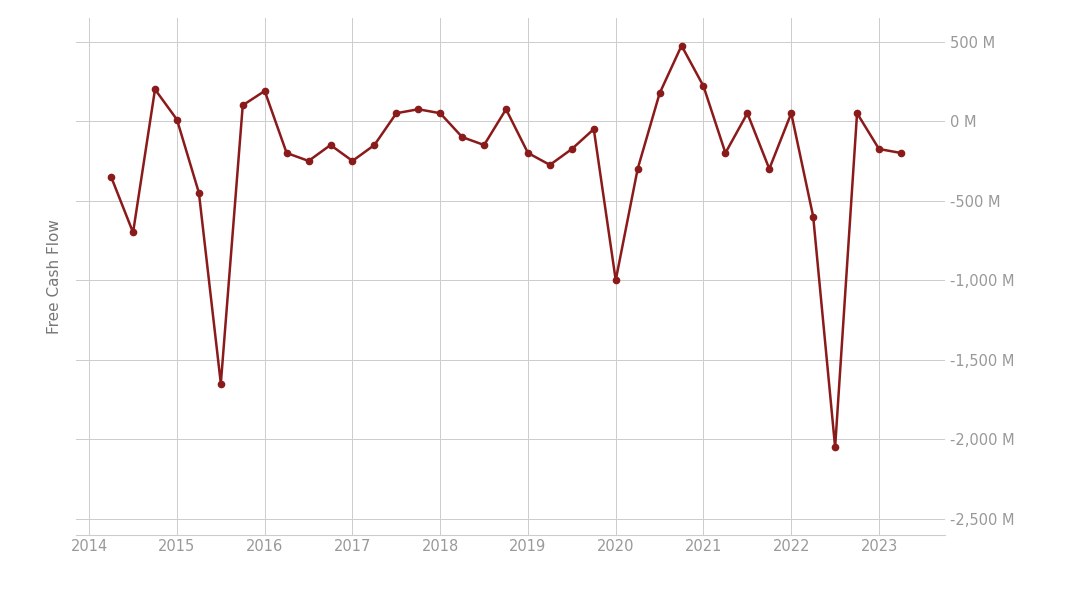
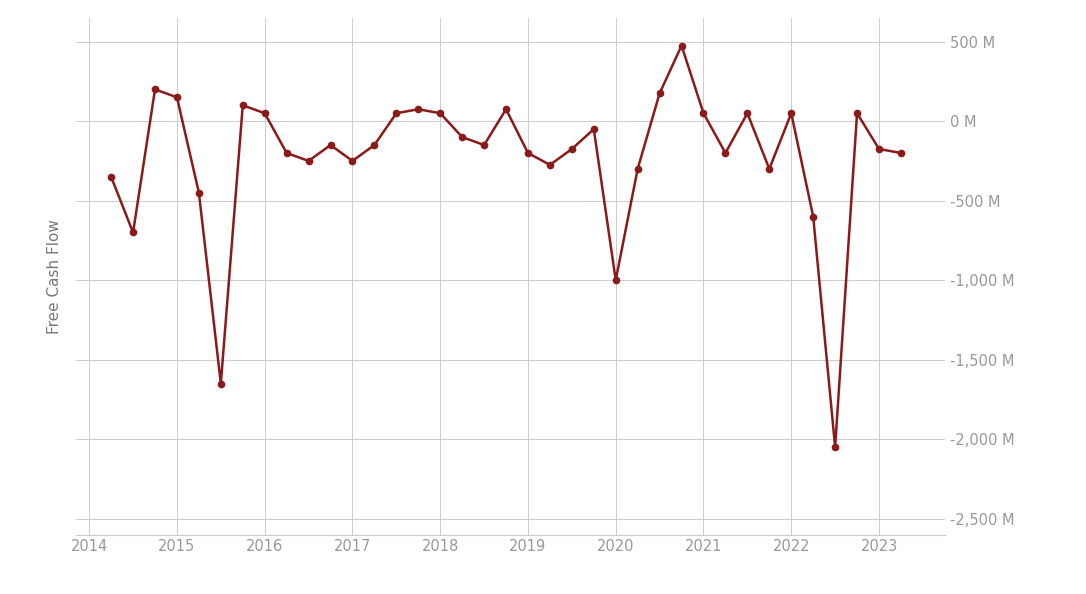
2015: 10 M -> 150 M
2016: 190 M -> 50 M
2021: 220 M -> 50 M
